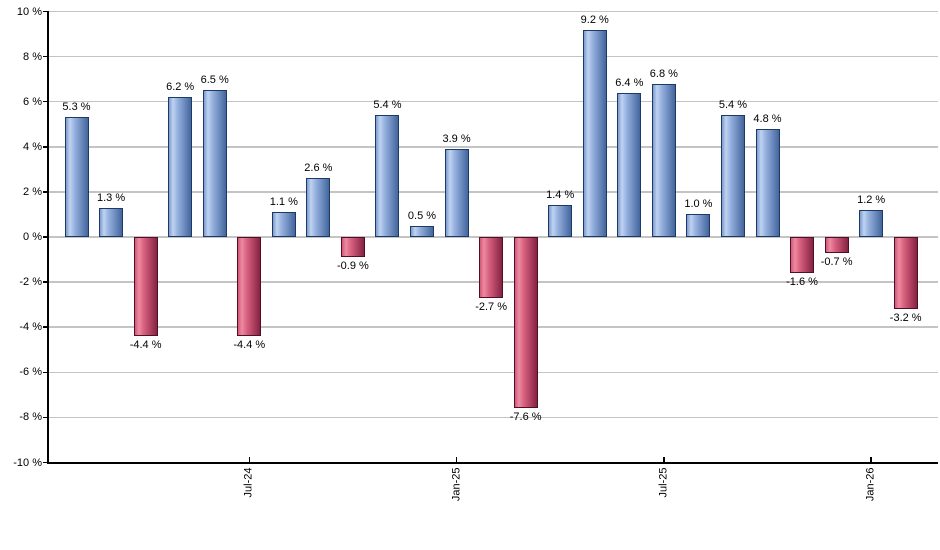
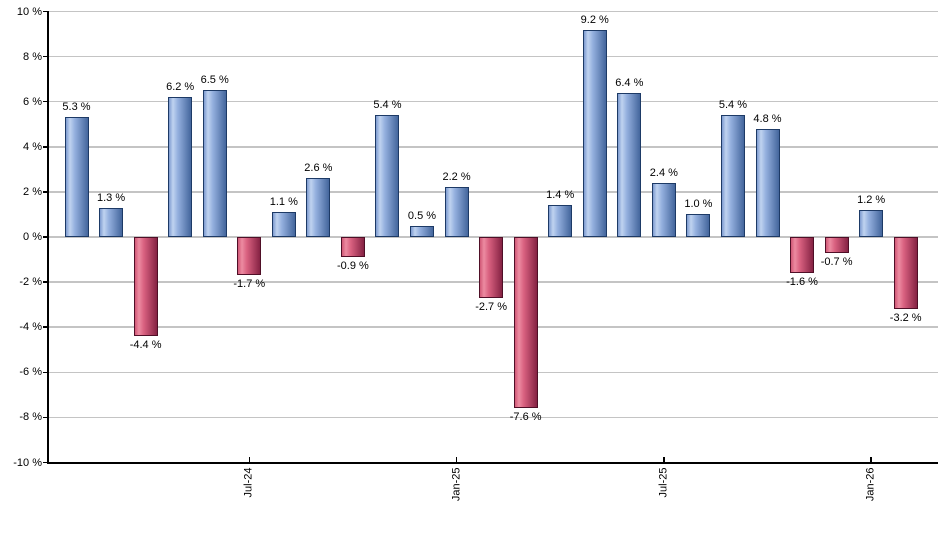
Jul-24: -4.4 -> -1.7
Jan-25: 3.9 -> 2.2
Jul-25: 6.8 -> 2.4
